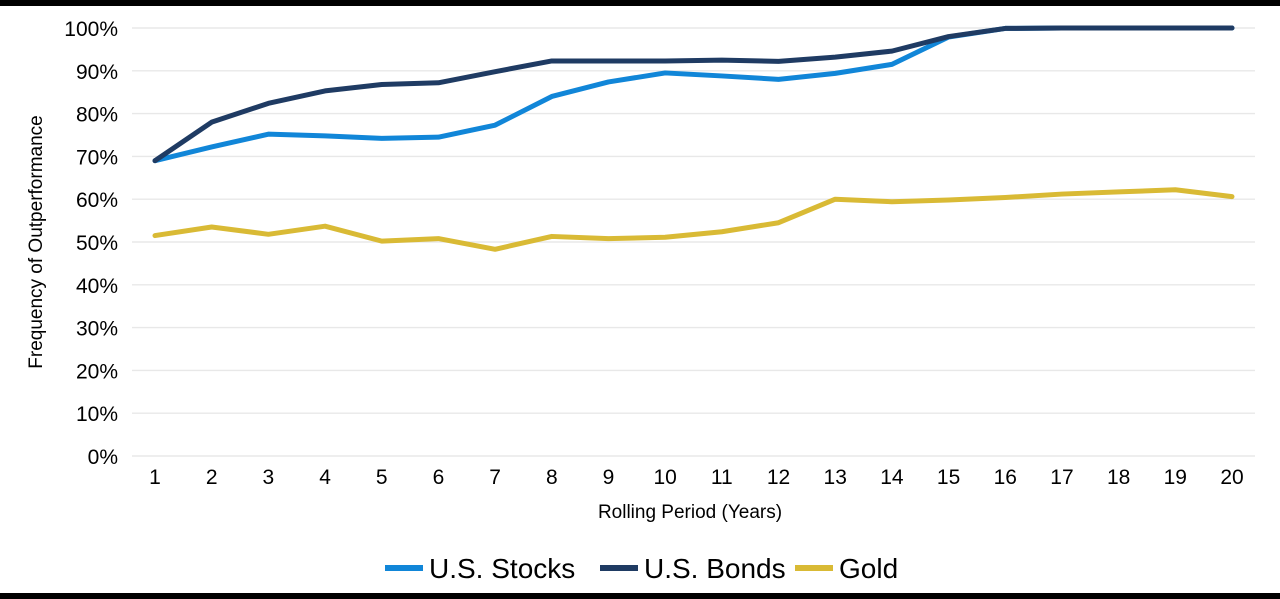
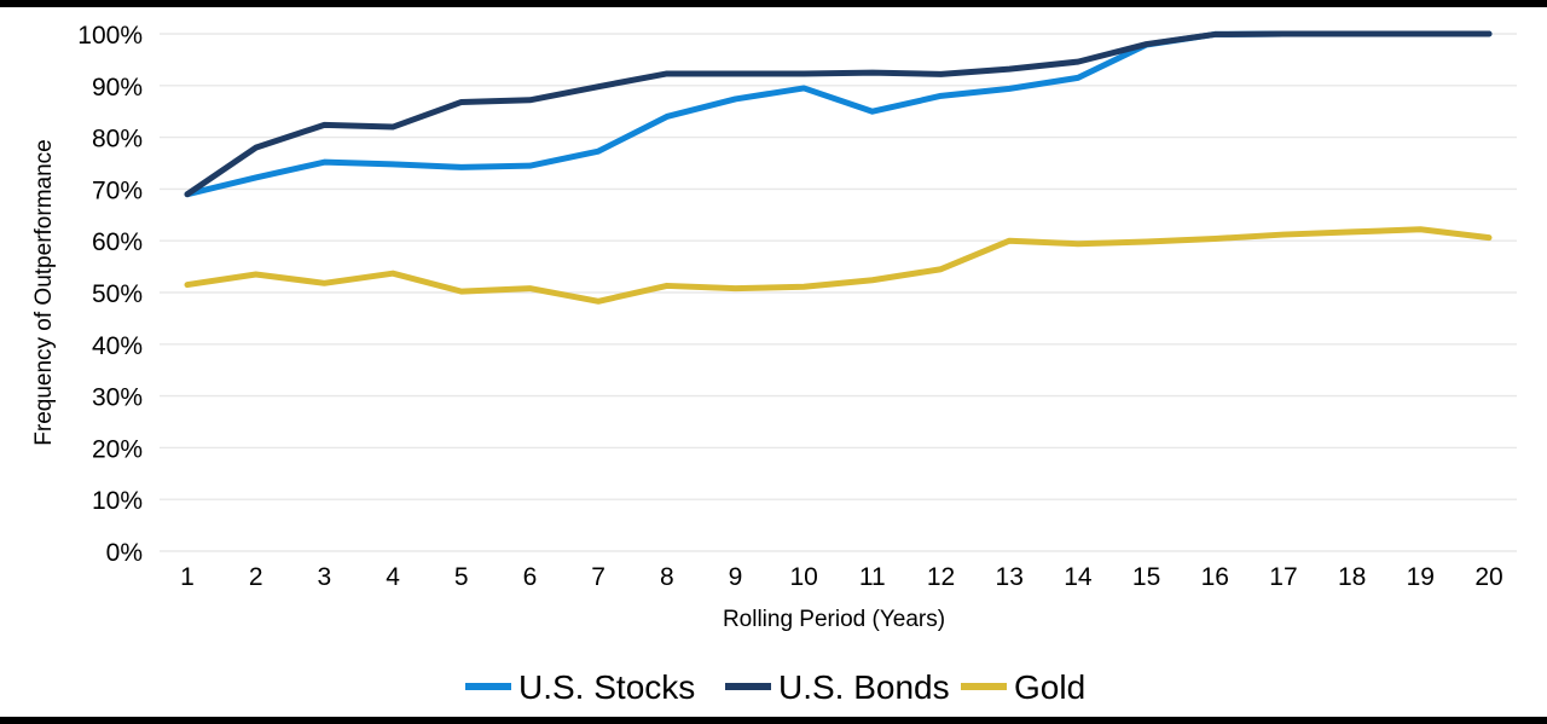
U.S. Bonds/4: 85% -> 82%
U.S. Stocks/11: 89% -> 85%
